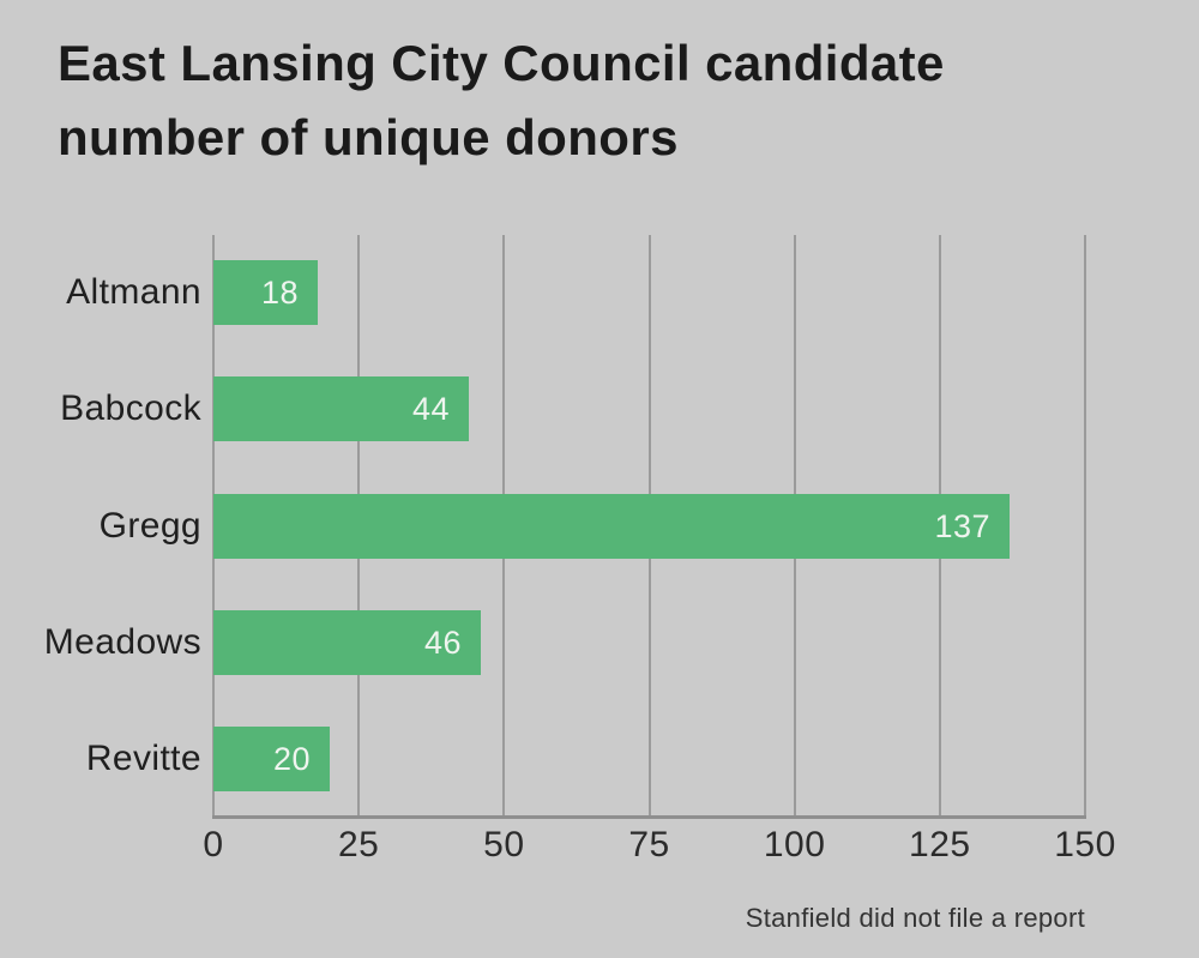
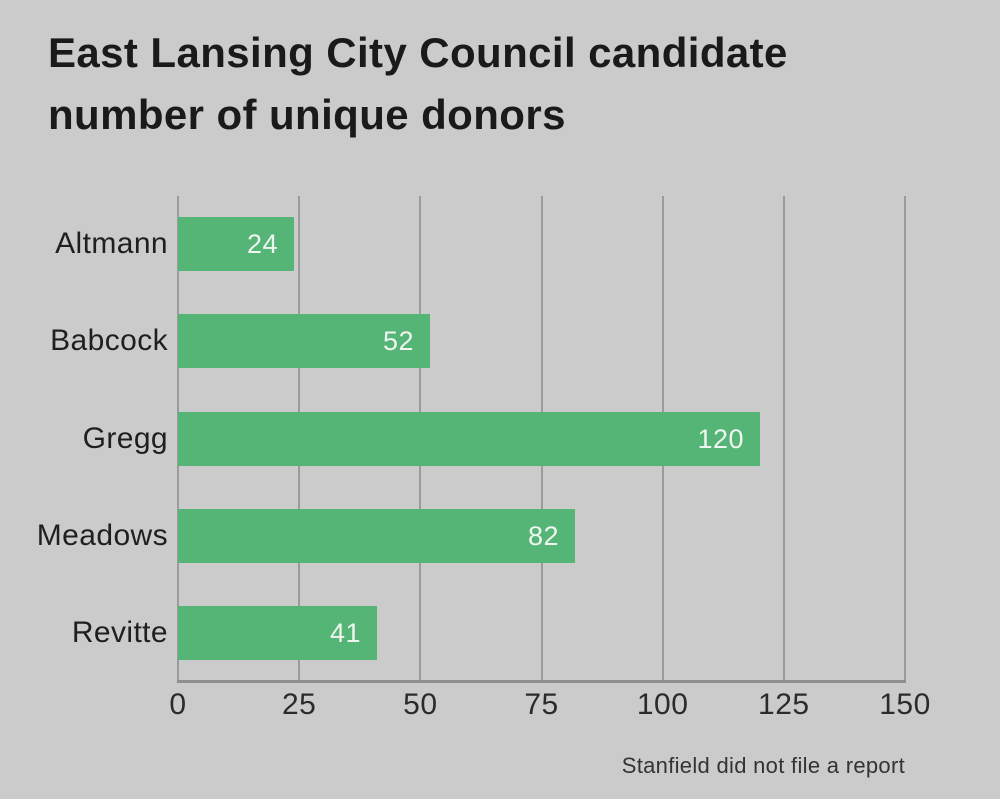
Altmann: 18 -> 24
Babcock: 44 -> 52
Gregg: 137 -> 120
Meadows: 46 -> 82
Revitte: 20 -> 41
